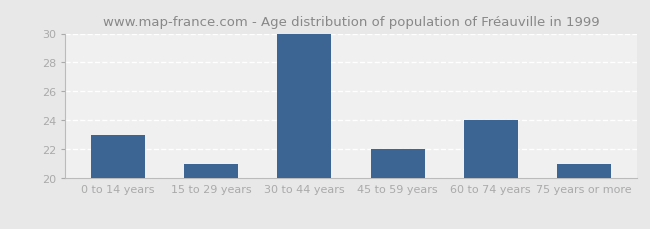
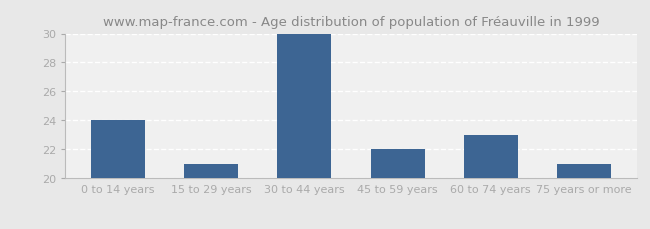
0 to 14 years: 23 -> 24
60 to 74 years: 24 -> 23
